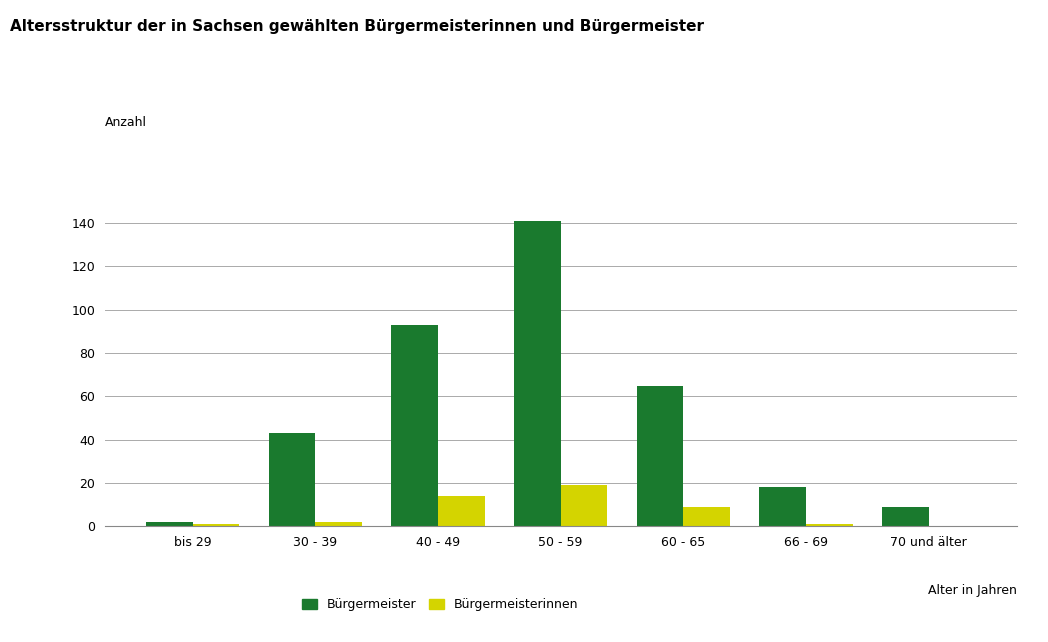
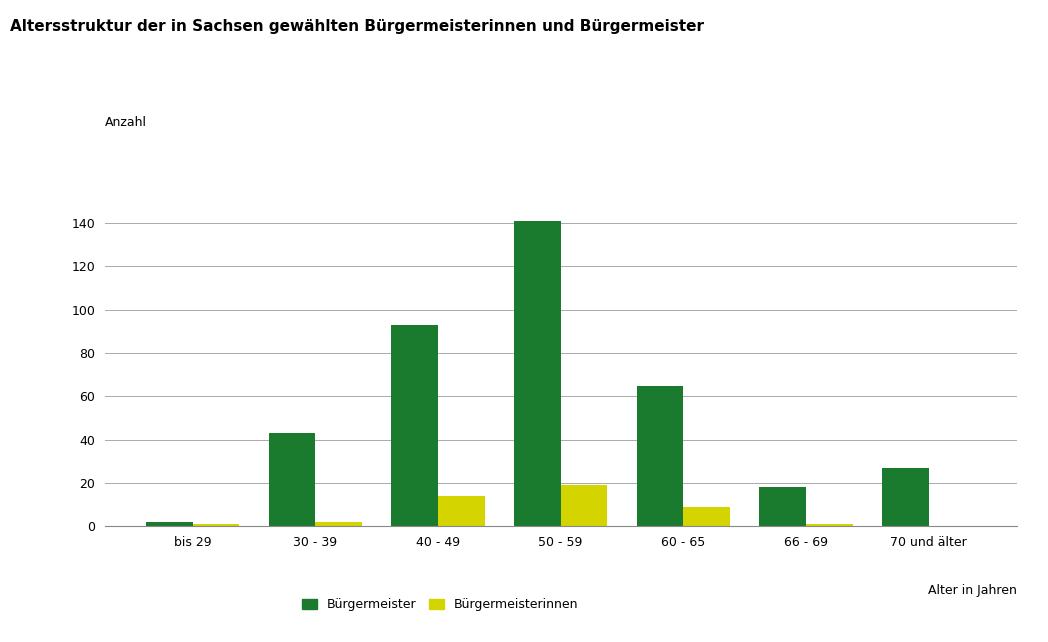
Bürgermeister/70 und älter: 9 -> 27
